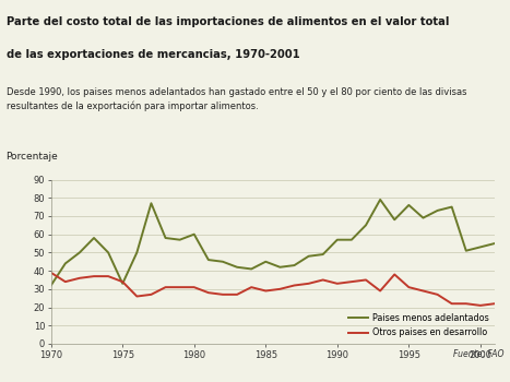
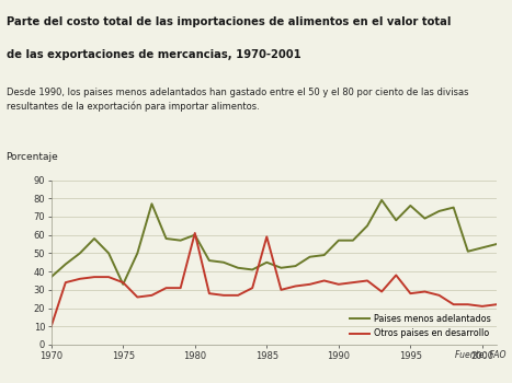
Paises menos adelantados/1970: 32 -> 37
Otros paises en desarrollo/1970: 39 -> 10
Otros paises en desarrollo/1980: 31 -> 61
Otros paises en desarrollo/1985: 29 -> 59
Otros paises en desarrollo/1995: 31 -> 28
